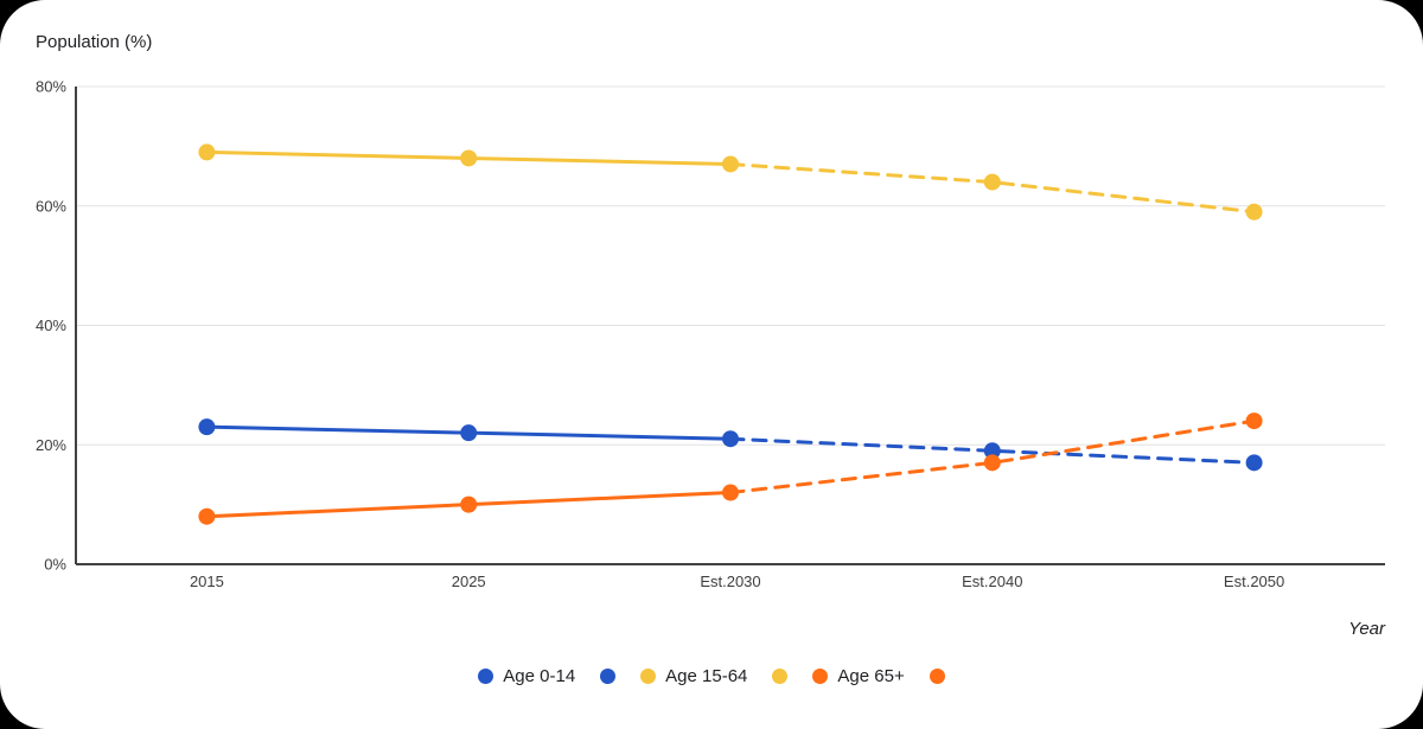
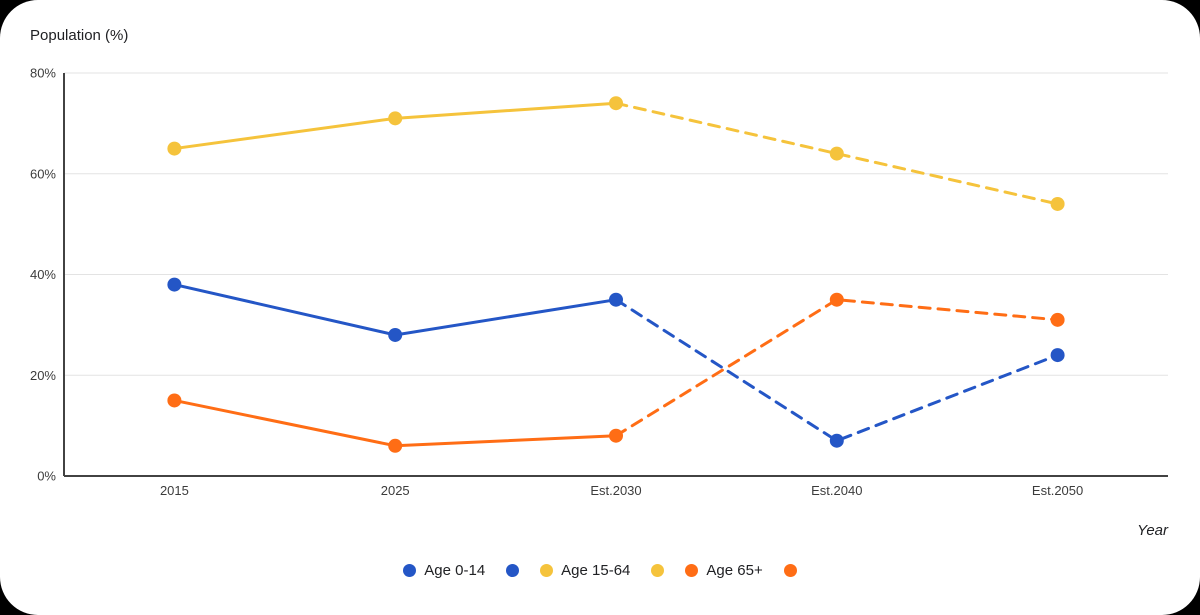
Age 0-14/2015: 23% -> 38%
Age 15-64/2015: 69% -> 65%
Age 65+/2015: 8% -> 15%
Age 0-14/2025: 22% -> 28%
Age 15-64/2025: 68% -> 71%
Age 65+/2025: 10% -> 6%
Age 0-14/Est.2030: 21% -> 35%
Age 15-64/Est.2030: 67% -> 74%
Age 65+/Est.2030: 12% -> 8%
Age 0-14/Est.2040: 19% -> 7%
Age 65+/Est.2040: 17% -> 35%
Age 0-14/Est.2050: 17% -> 24%
Age 15-64/Est.2050: 59% -> 54%
Age 65+/Est.2050: 24% -> 31%
